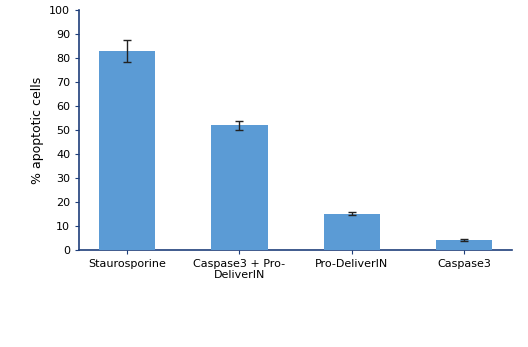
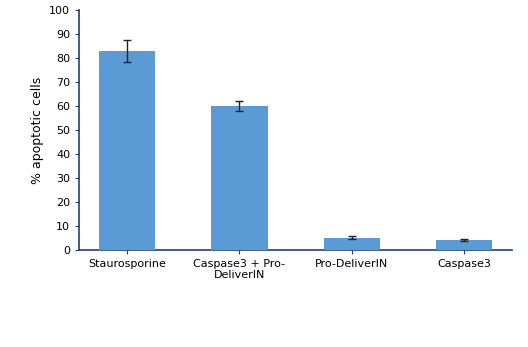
Caspase3 + Pro- DeliverIN: 52 -> 60
Pro-DeliverIN: 15 -> 5
